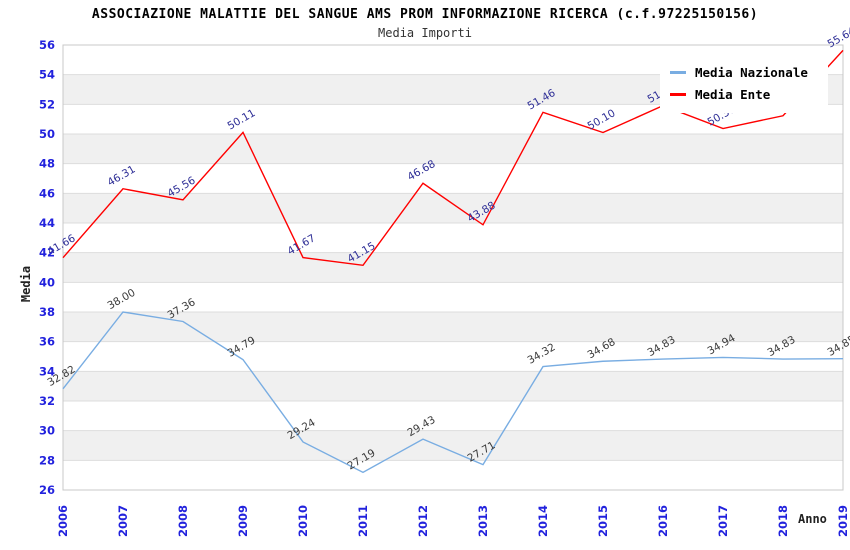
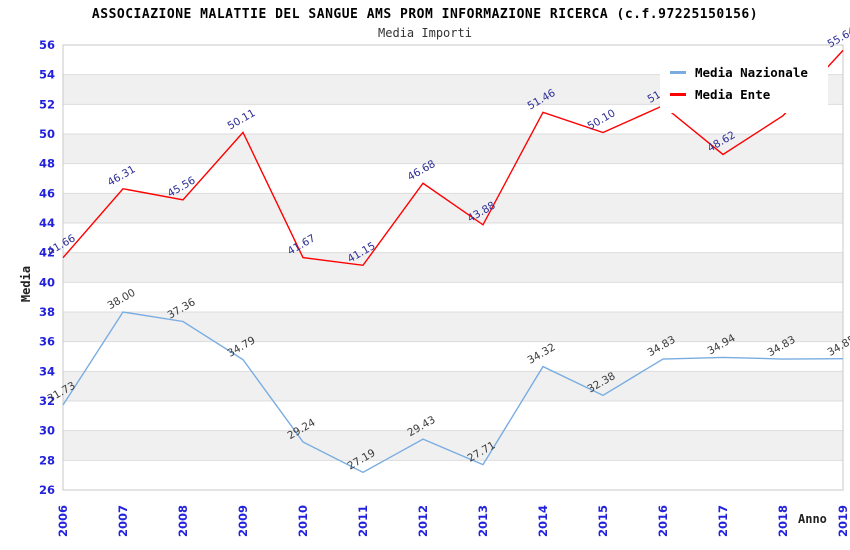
Media Nazionale/2006: 32.82 -> 31.73
Media Nazionale/2015: 34.68 -> 32.38
Media Ente/2017: 50.37 -> 48.62
